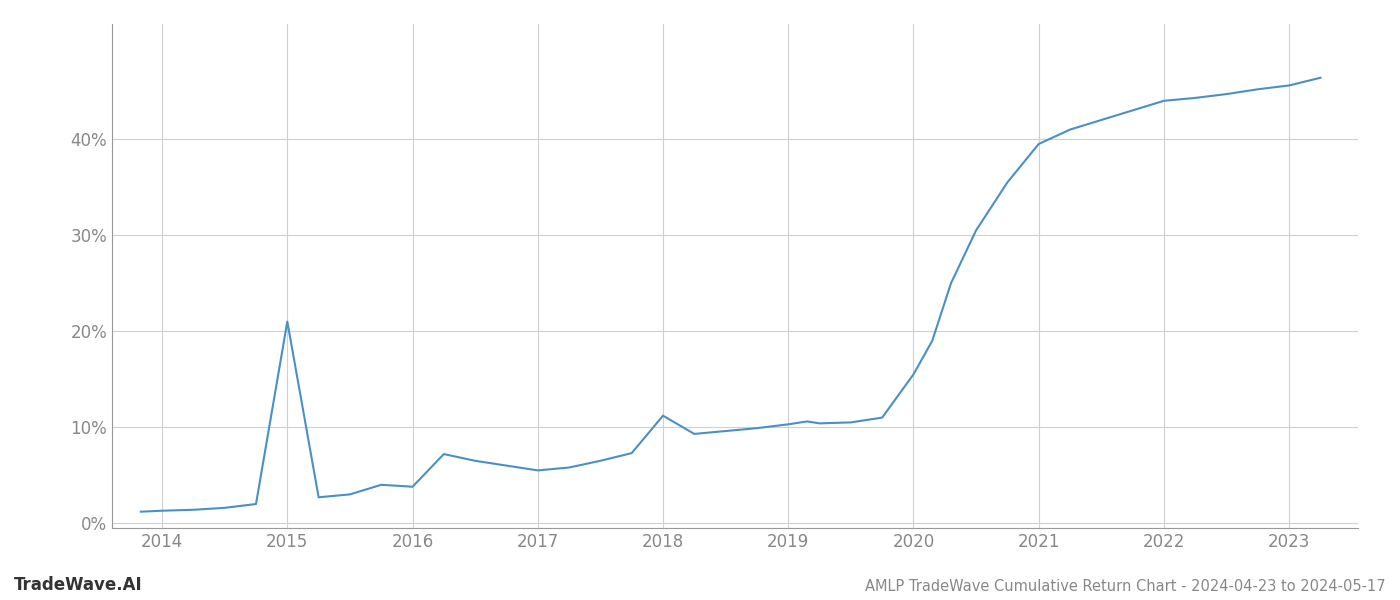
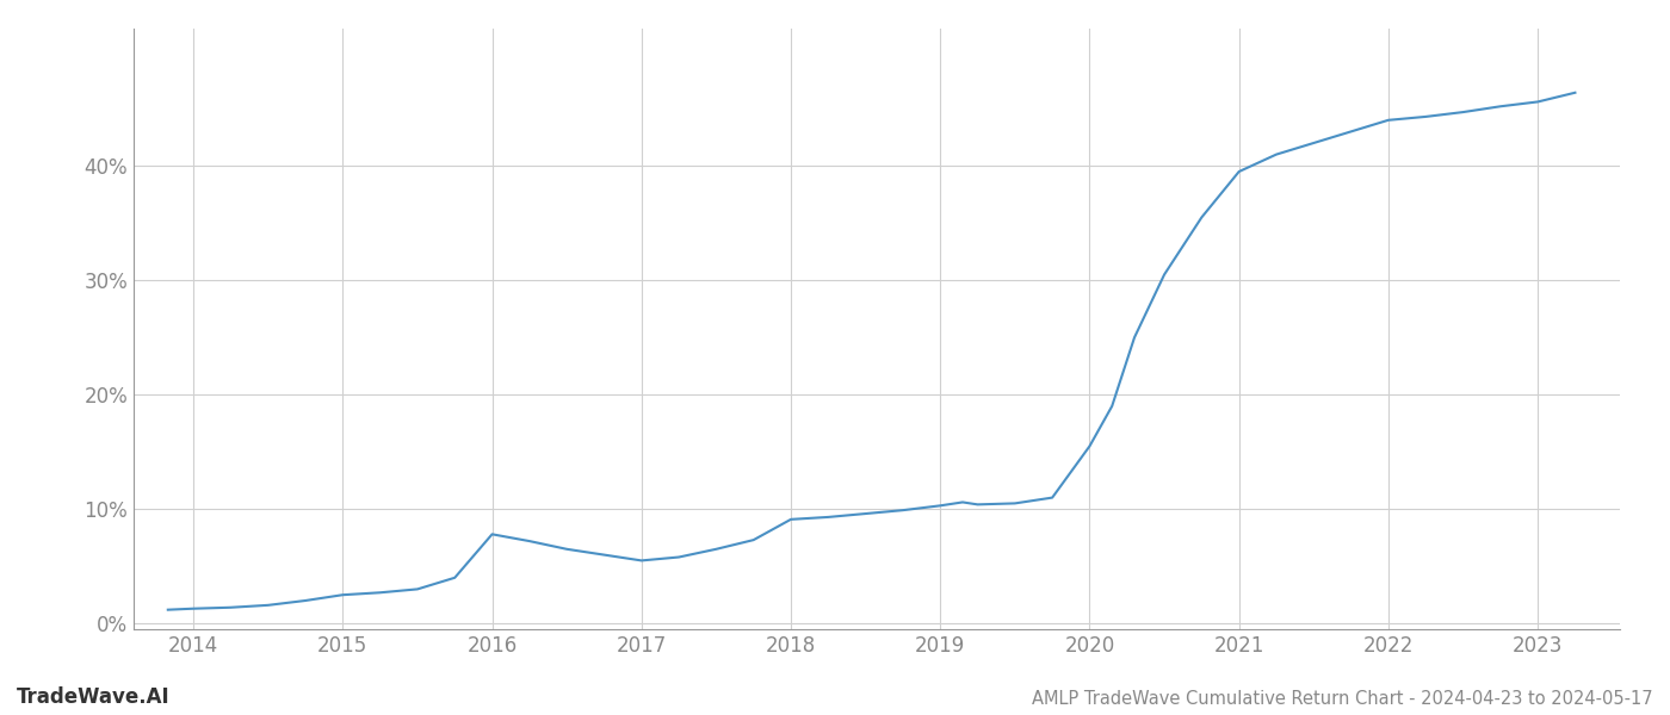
2015: 21.0% -> 2.5%
2016: 3.8% -> 7.8%
2018: 11.2% -> 9.1%
